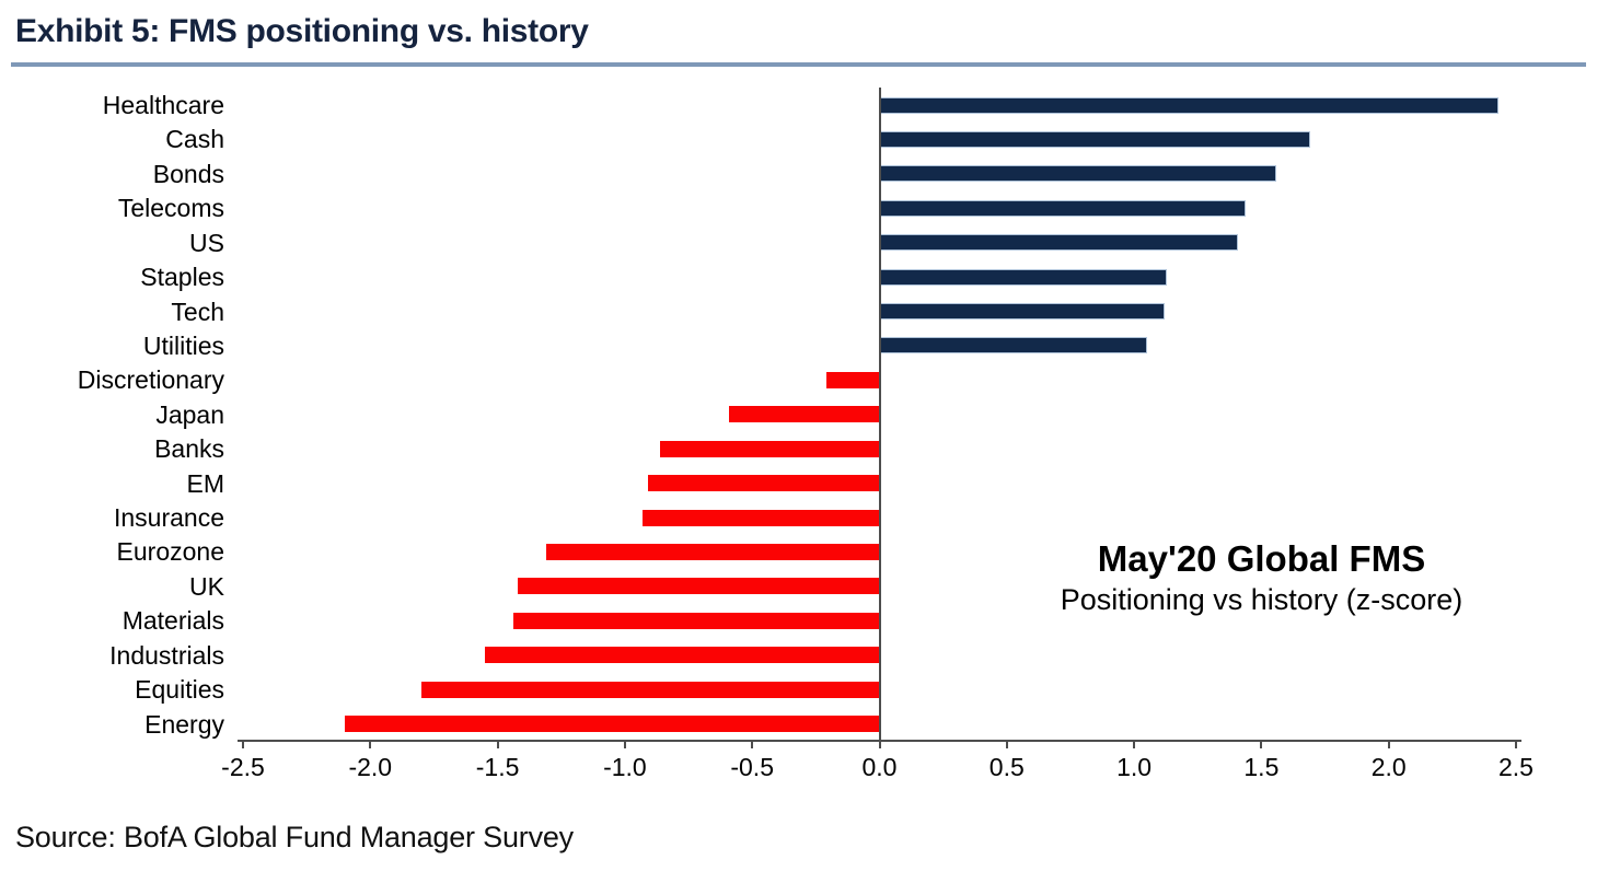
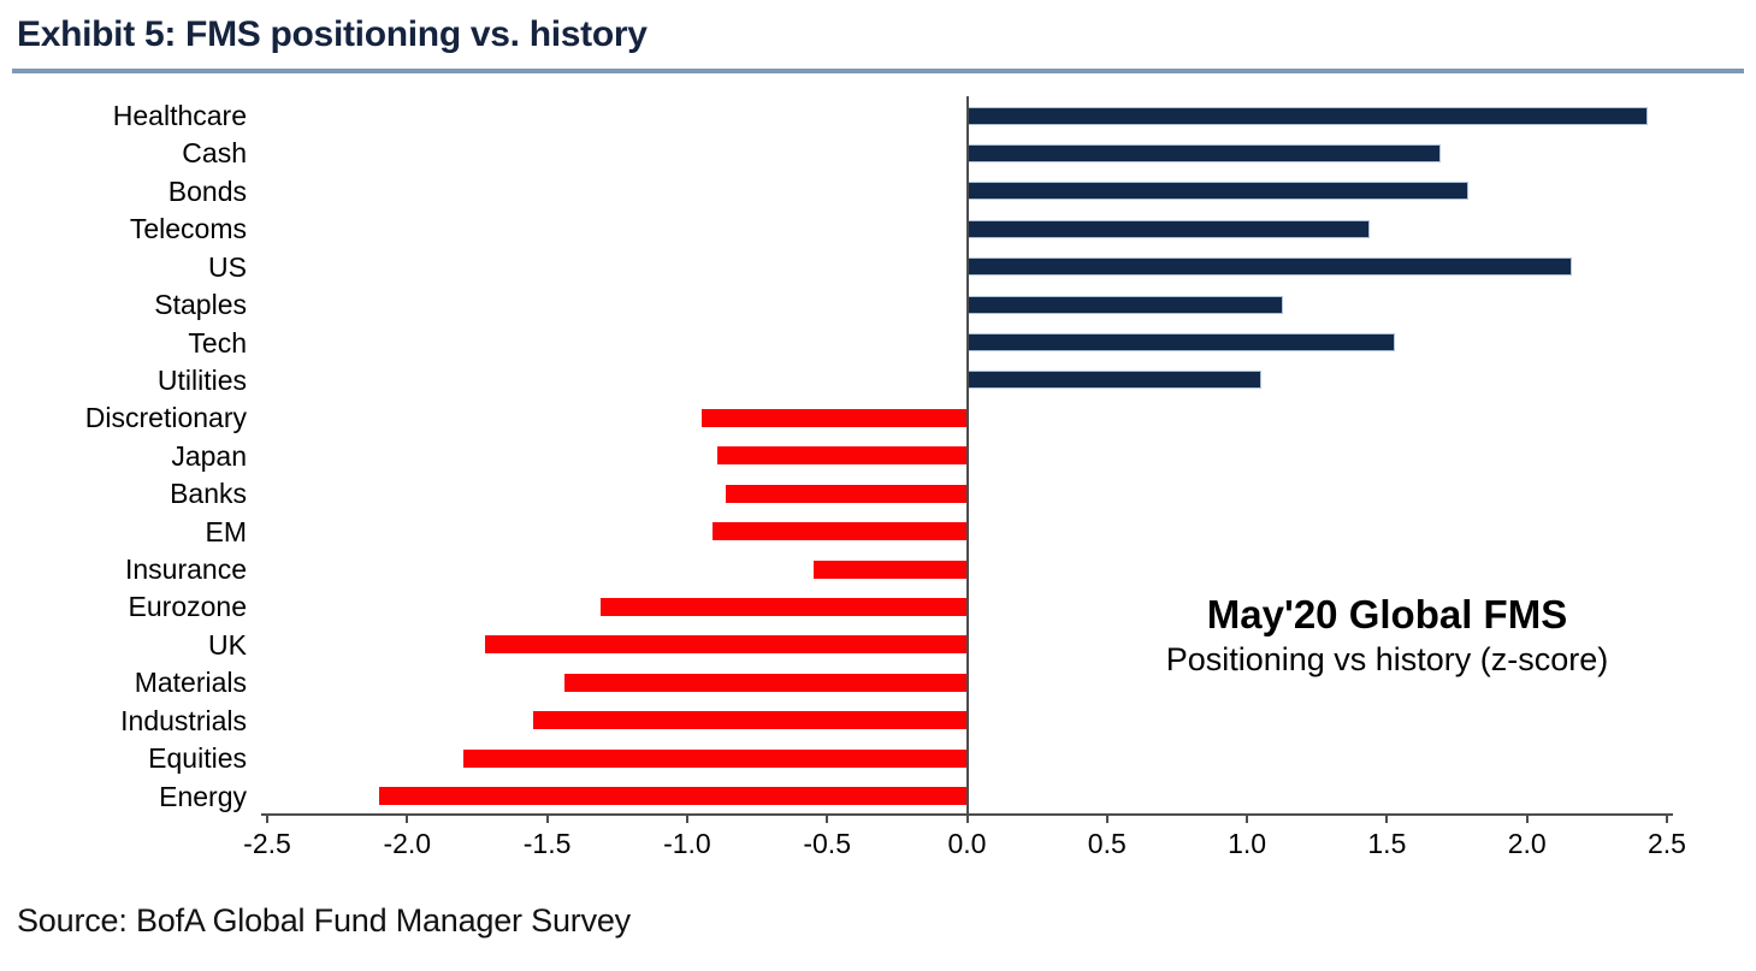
Bonds: 1.56 -> 1.79
US: 1.41 -> 2.16
Tech: 1.12 -> 1.53
Discretionary: -0.21 -> -0.95
Japan: -0.59 -> -0.89
Insurance: -0.93 -> -0.55
UK: -1.42 -> -1.72
